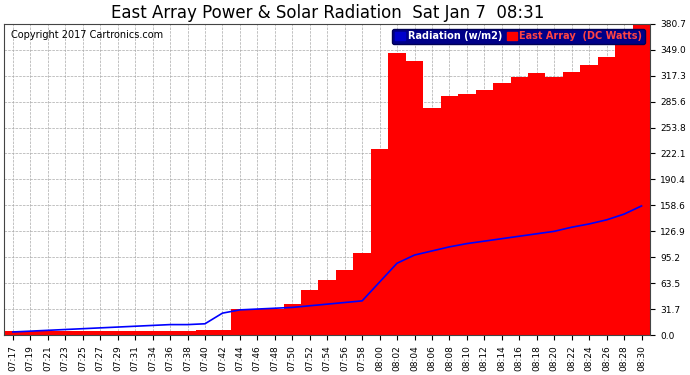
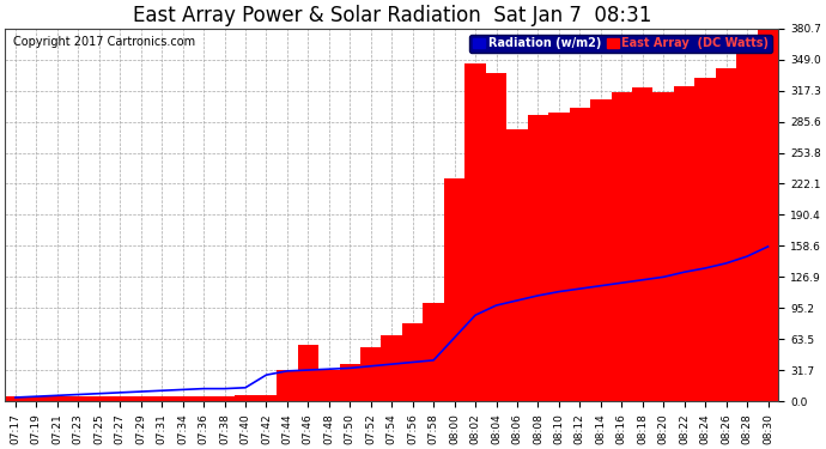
East Array (DC Watts)/07:46: 32 -> 58
